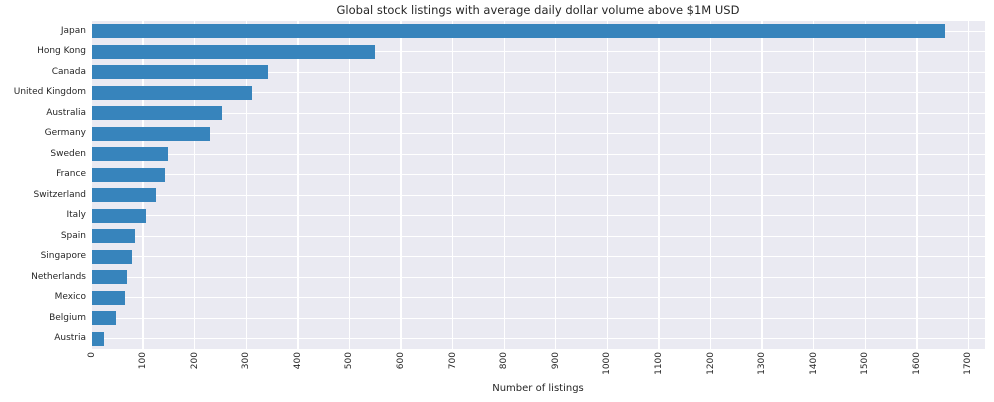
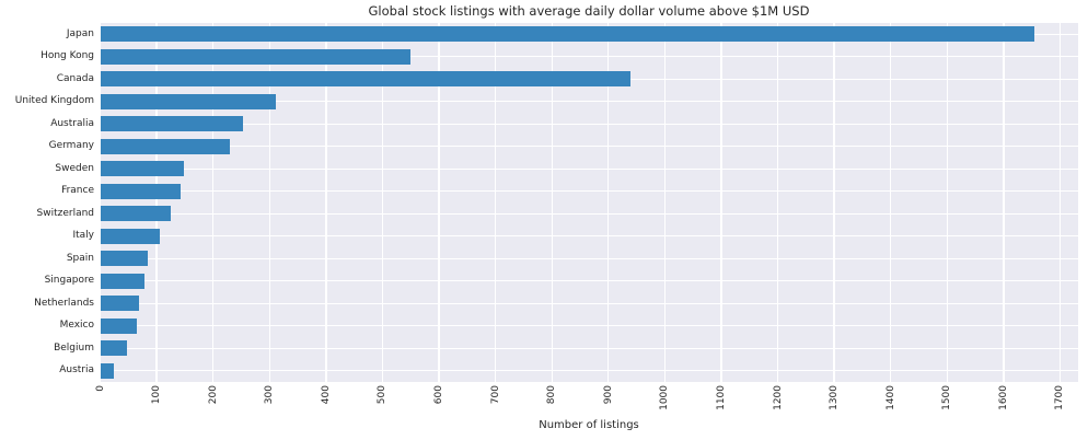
Canada: 340 -> 940
